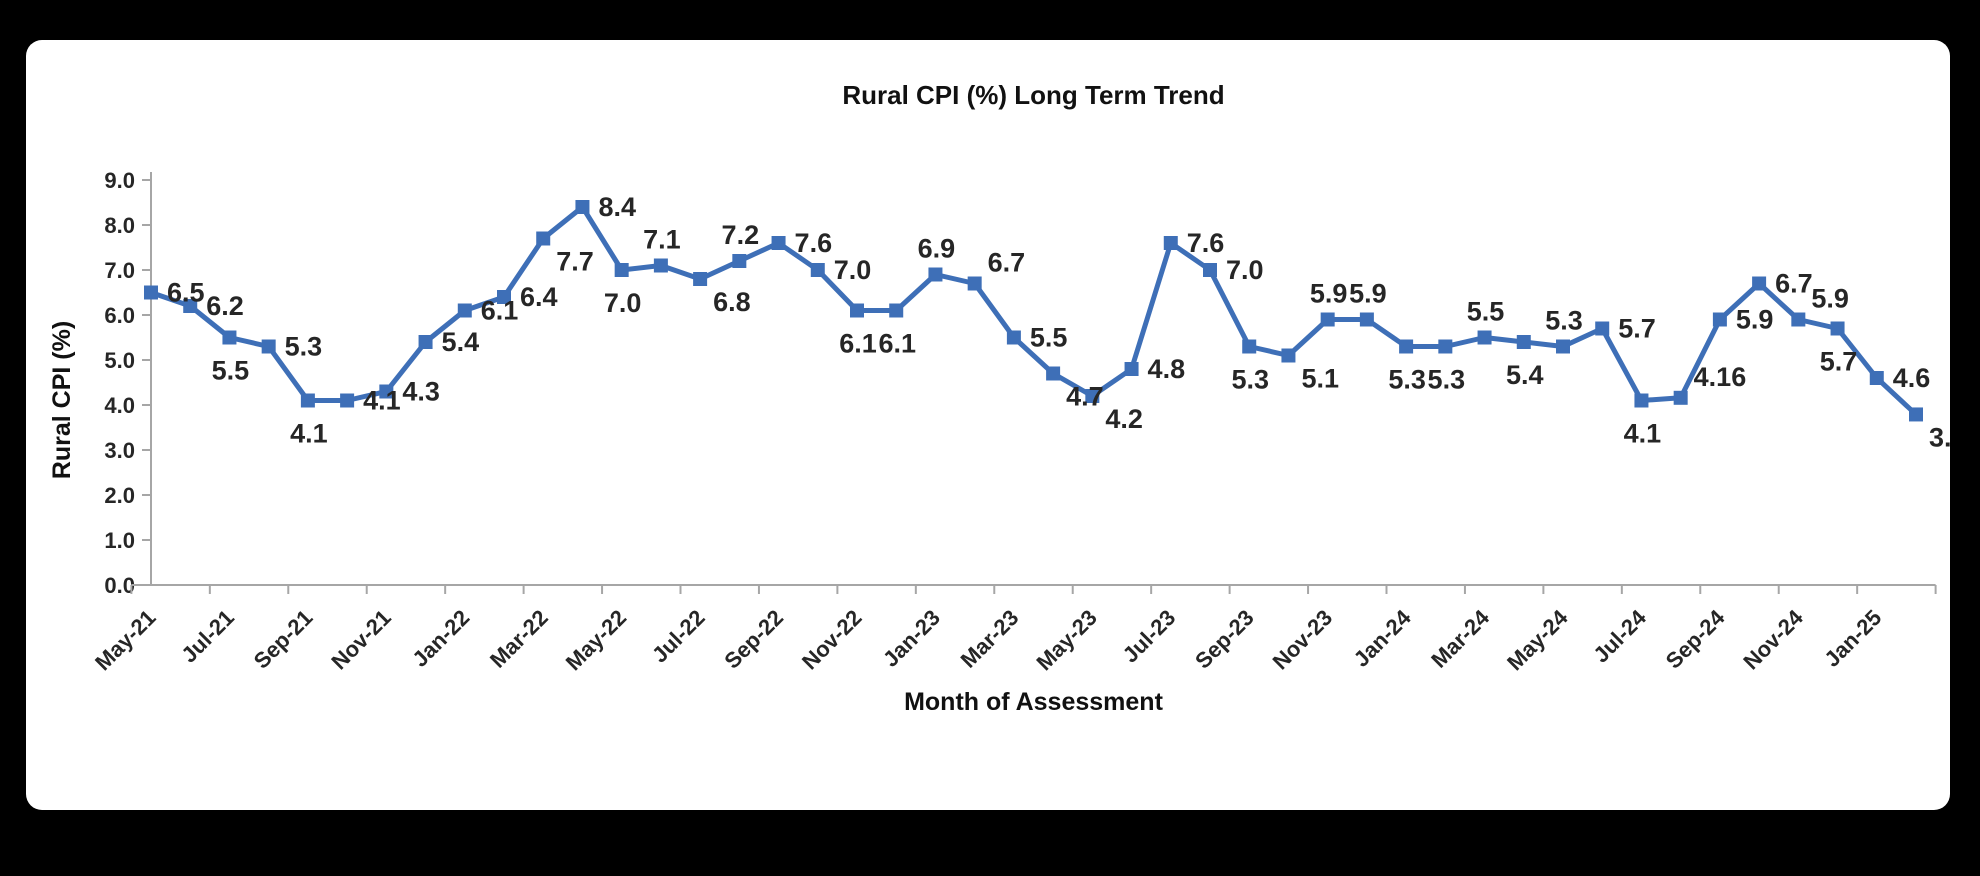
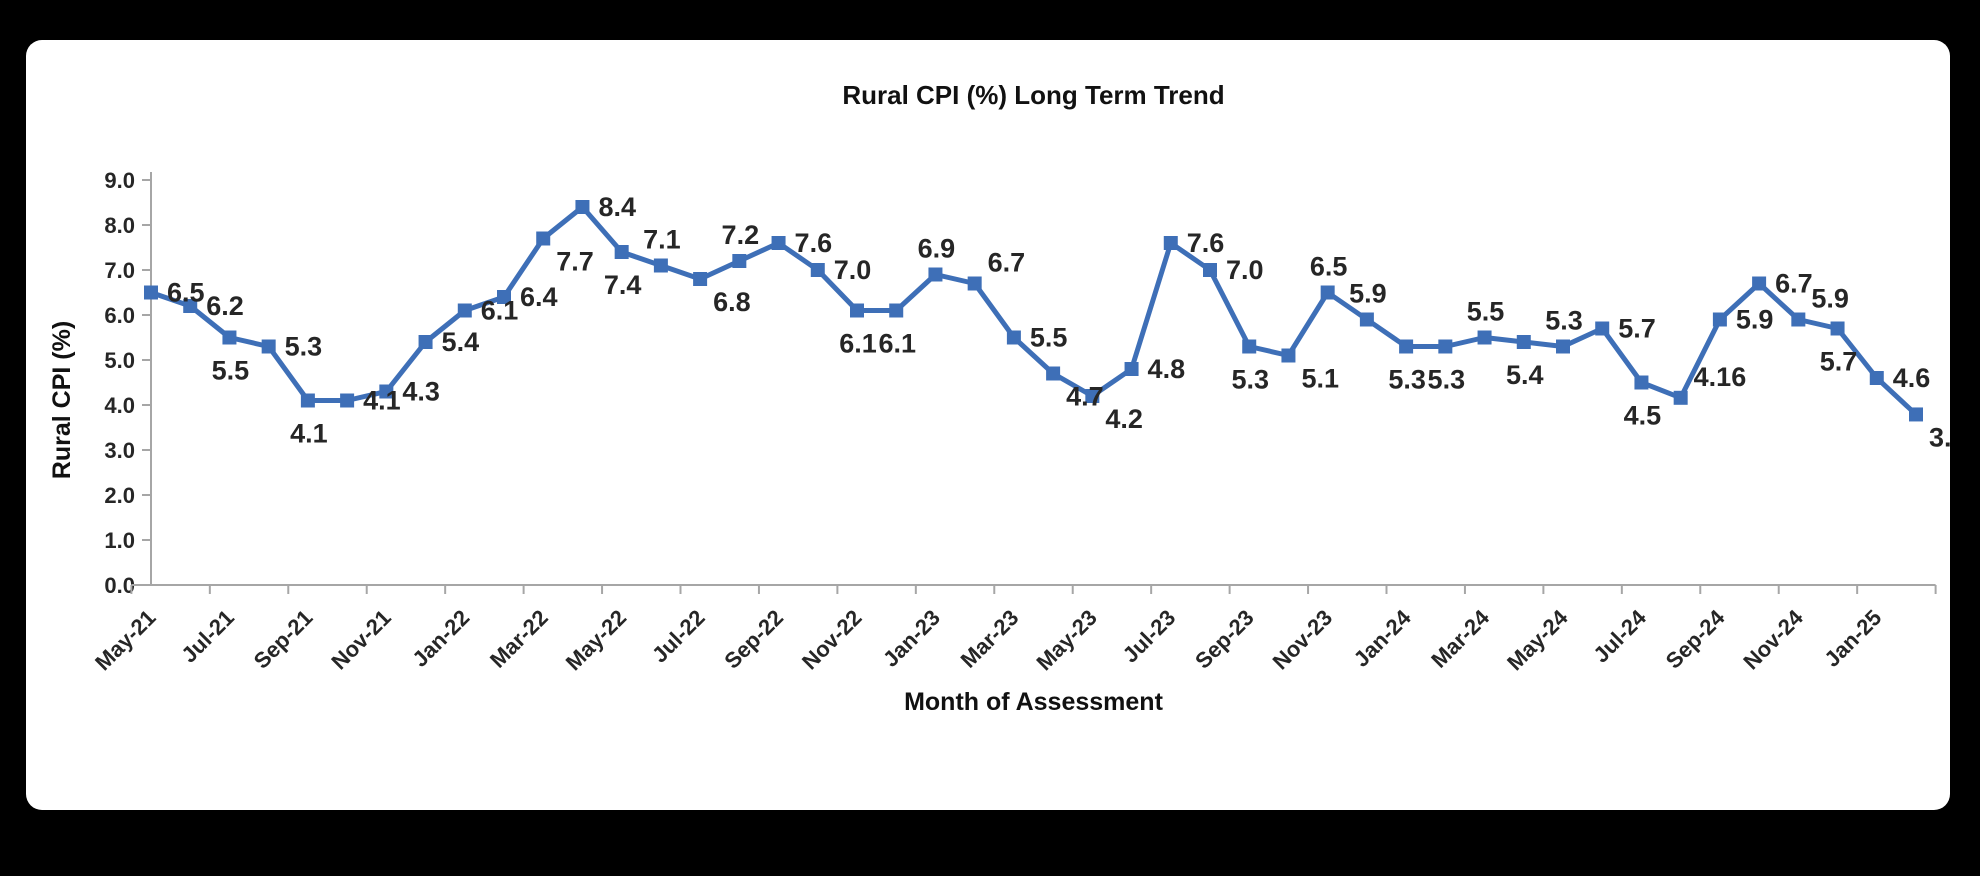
May-22: 7.0 -> 7.4
Nov-23: 5.9 -> 6.5
Jul-24: 4.1 -> 4.5
